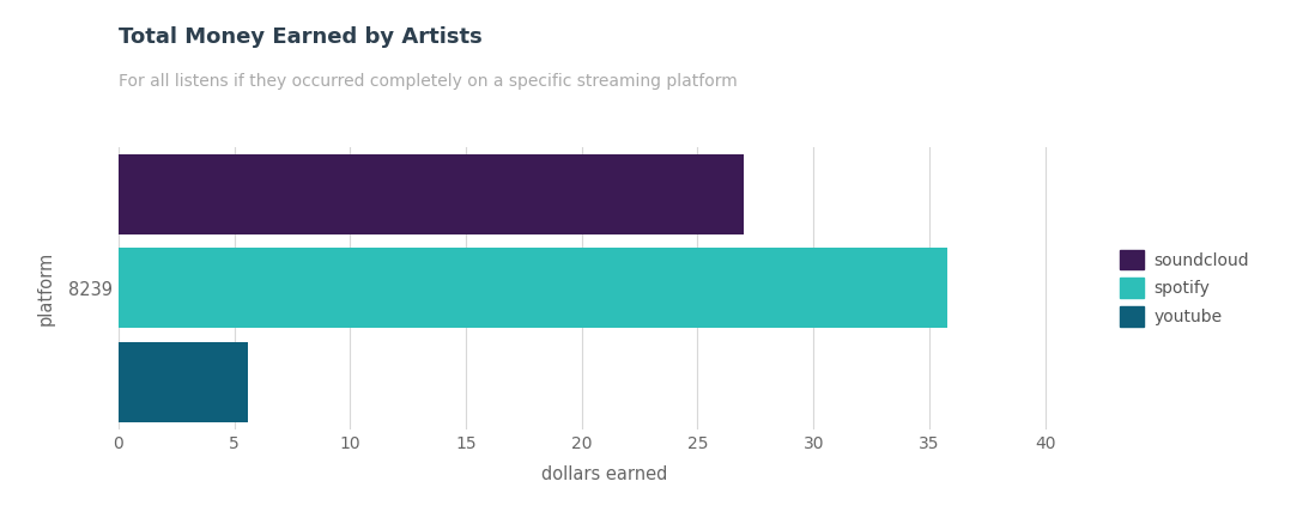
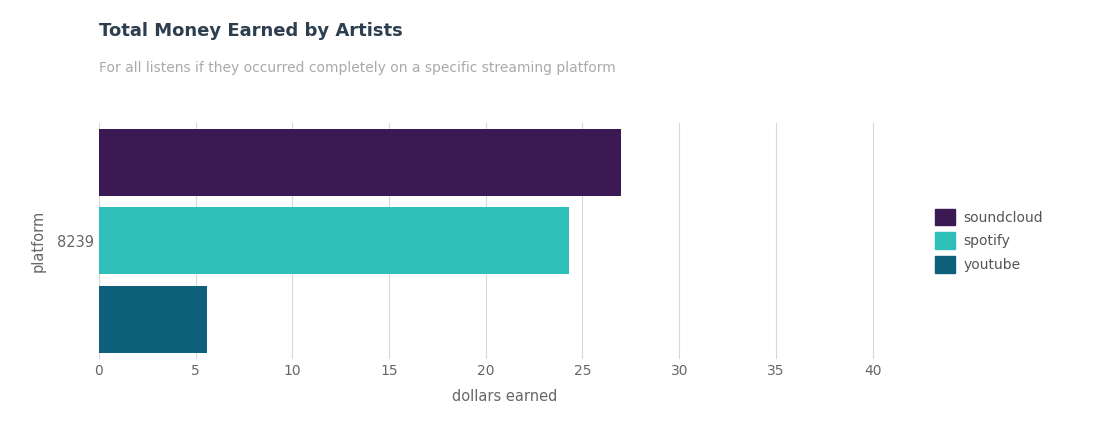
8239: 35.8 -> 24.3
